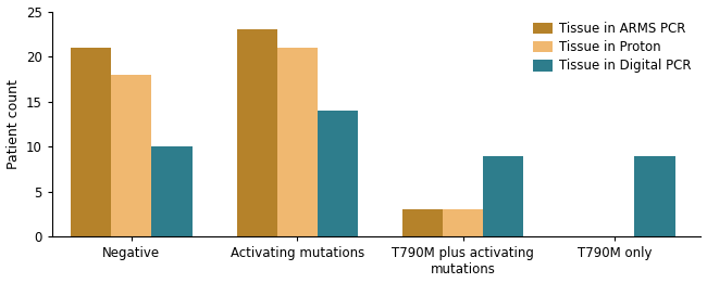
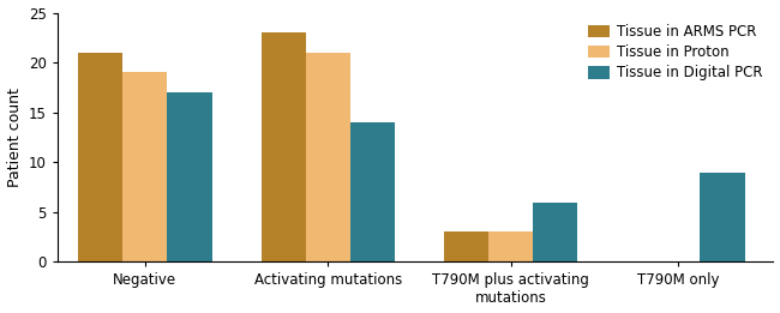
Tissue in Proton/Negative: 18 -> 19
Tissue in Digital PCR/Negative: 10 -> 17
Tissue in Digital PCR/T790M plus activating mutations: 9 -> 6
